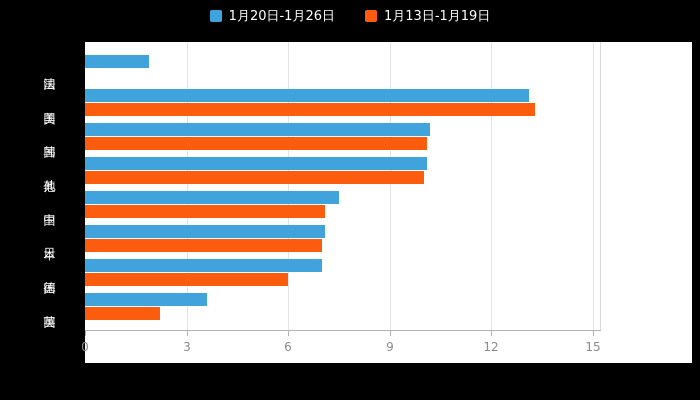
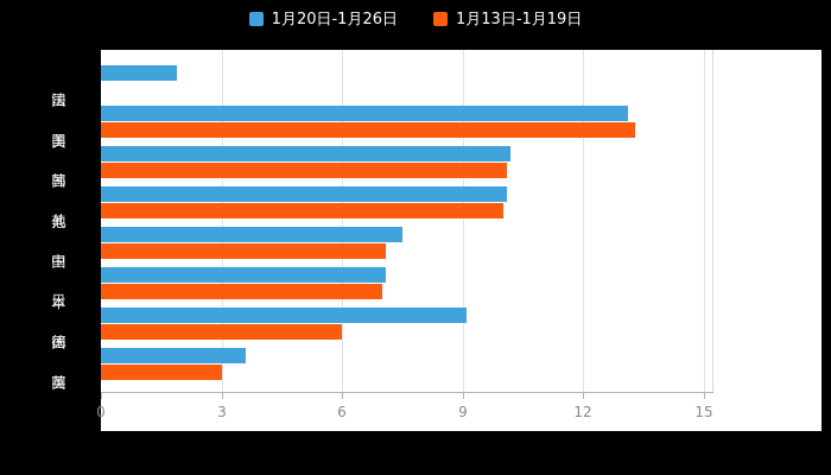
1月20日-1月26日/德国: 7.0 -> 9.1
1月13日-1月19日/英国: 2.2 -> 3.0
